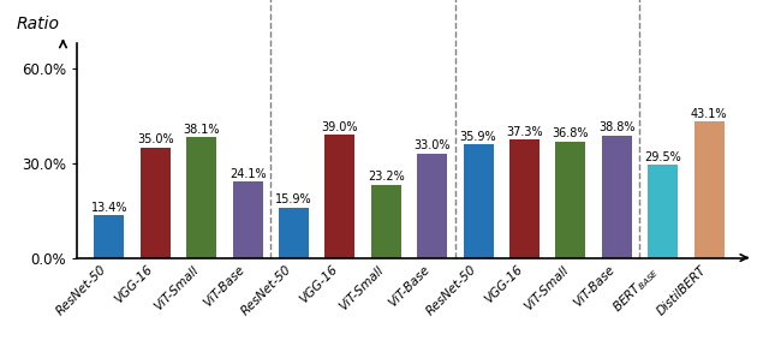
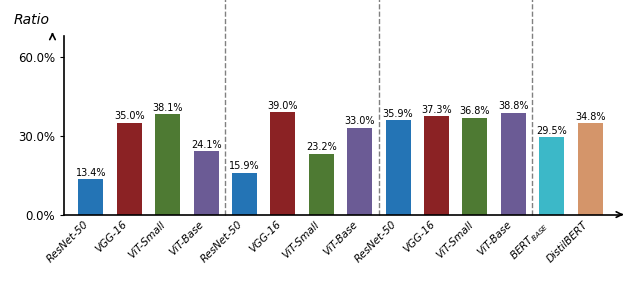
DistilBERT: 43.1% -> 34.8%
